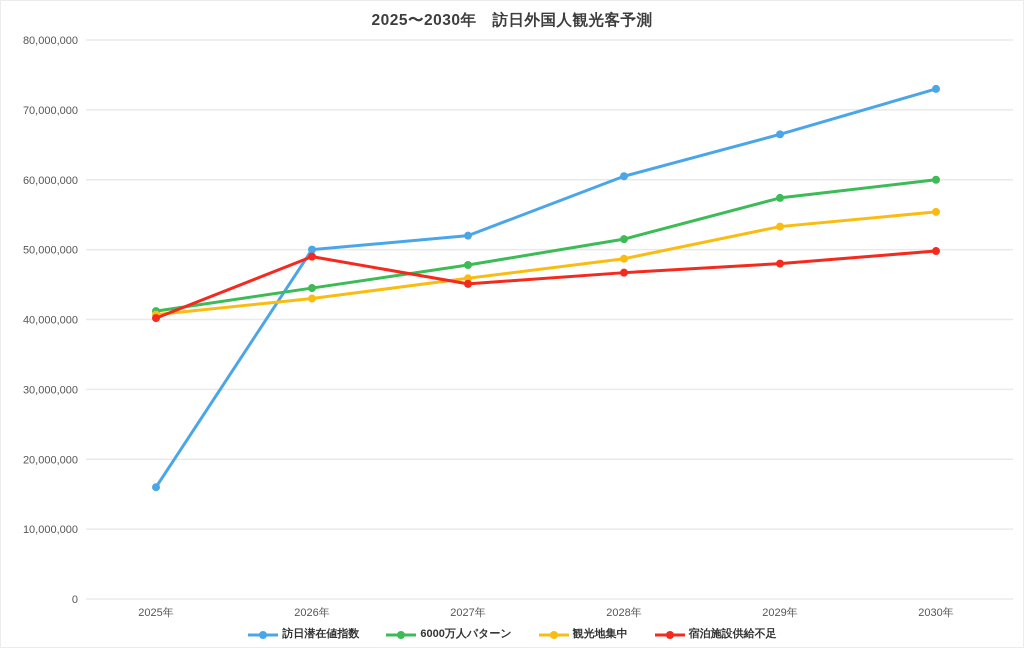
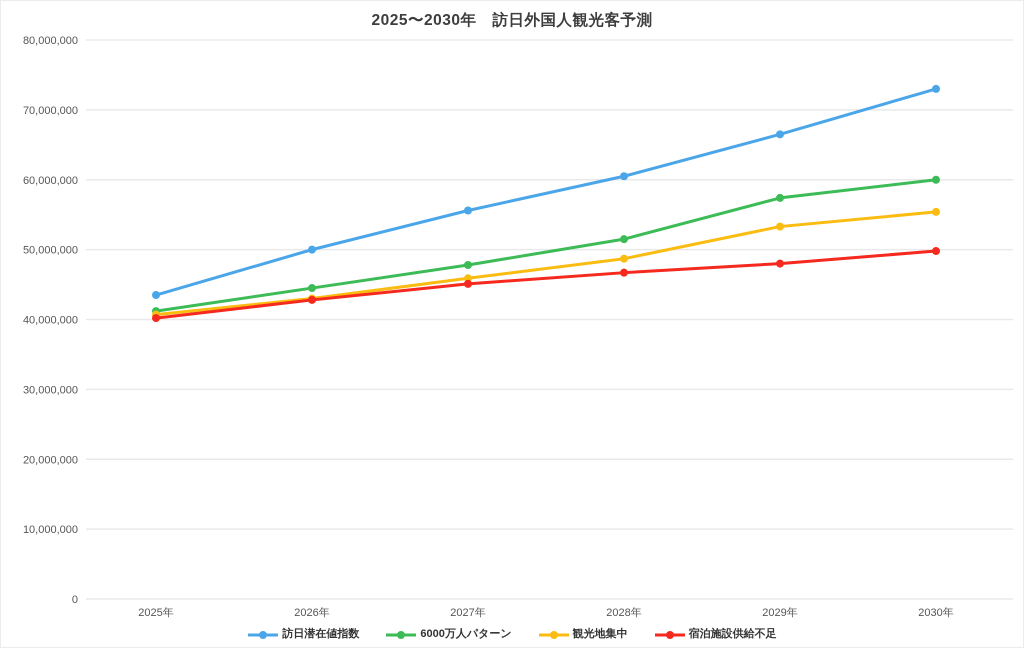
訪日潜在値指数/2025年: 16000000 -> 44000000
宿泊施設供給不足/2026年: 49000000 -> 43000000
訪日潜在値指数/2027年: 52000000 -> 56000000
